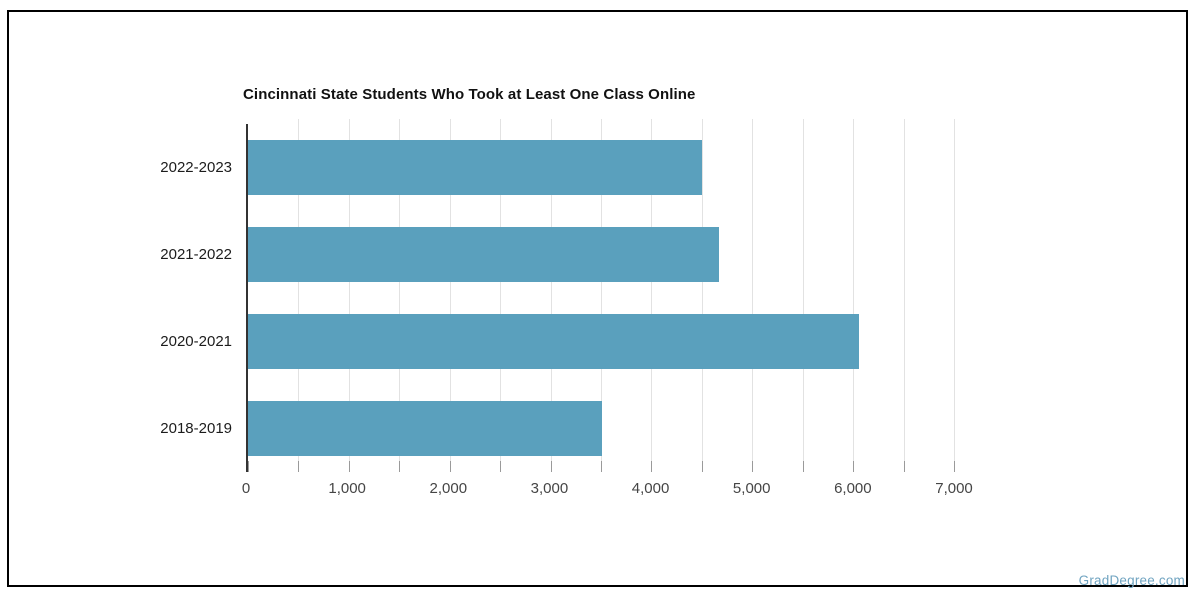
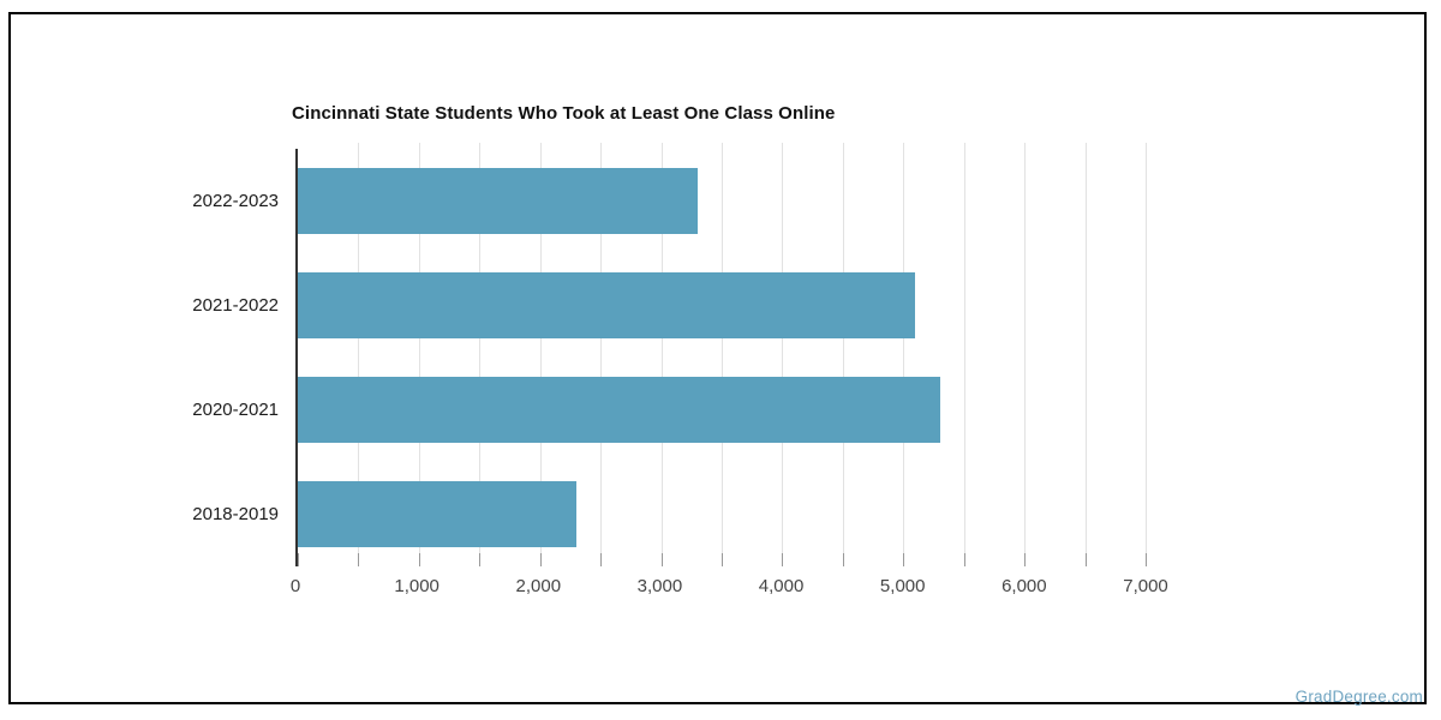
2022-2023: 4500 -> 3300
2021-2022: 4700 -> 5100
2020-2021: 6100 -> 5300
2018-2019: 3500 -> 2300
